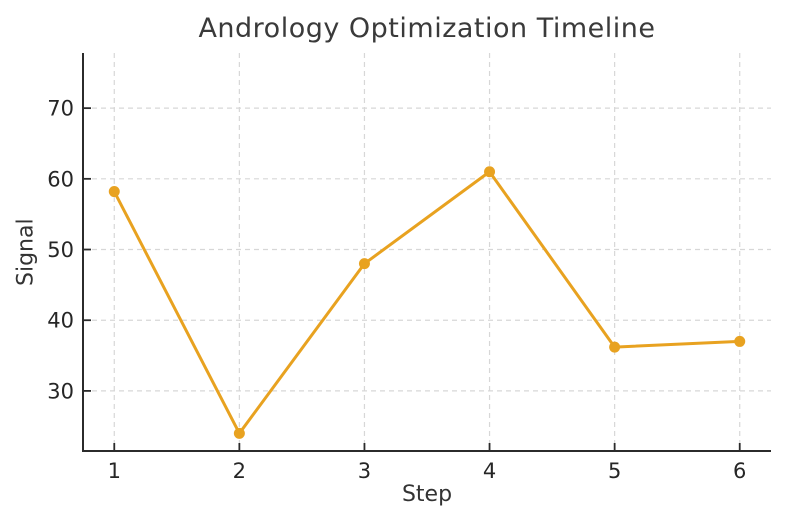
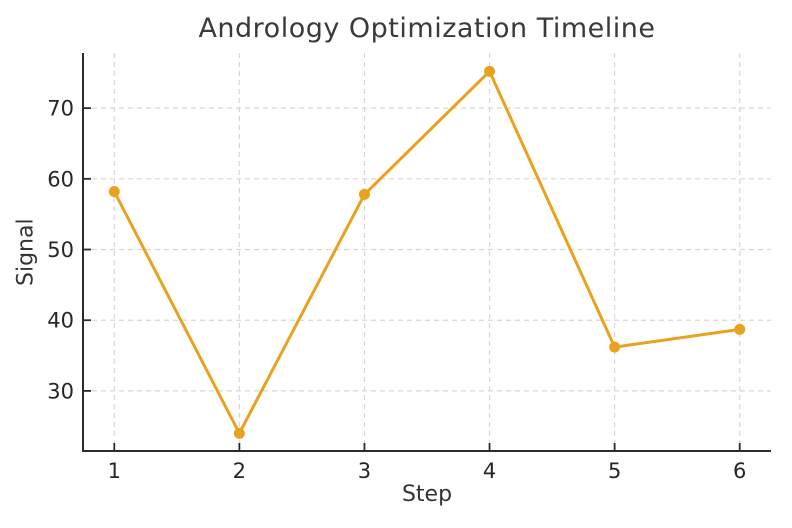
3: 48 -> 58
4: 61 -> 75
6: 37 -> 39
